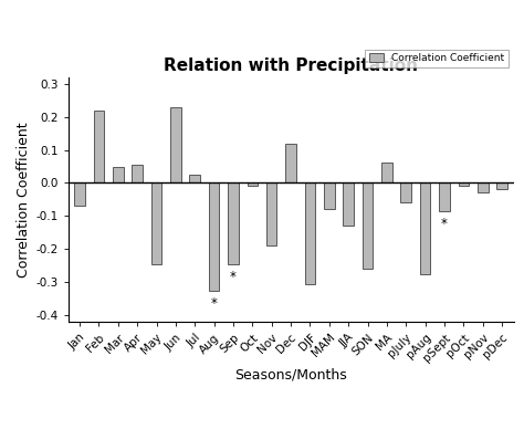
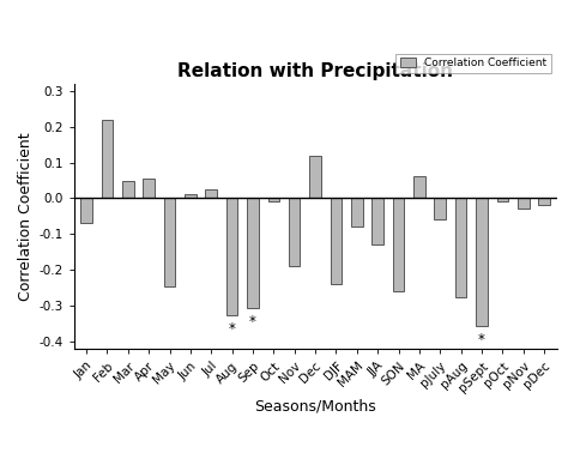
Jun: 0.230 -> 0.010
Sep: -0.245 -> -0.305
DJF: -0.305 -> -0.240
pSept: -0.085 -> -0.355
